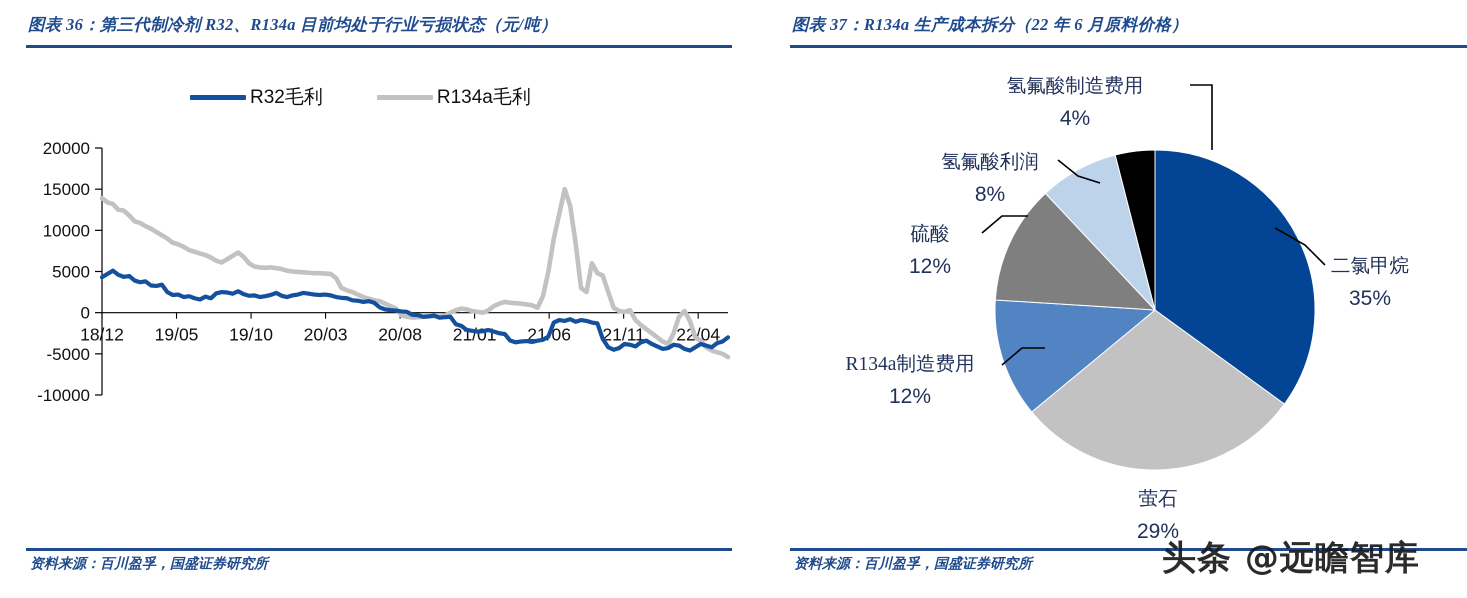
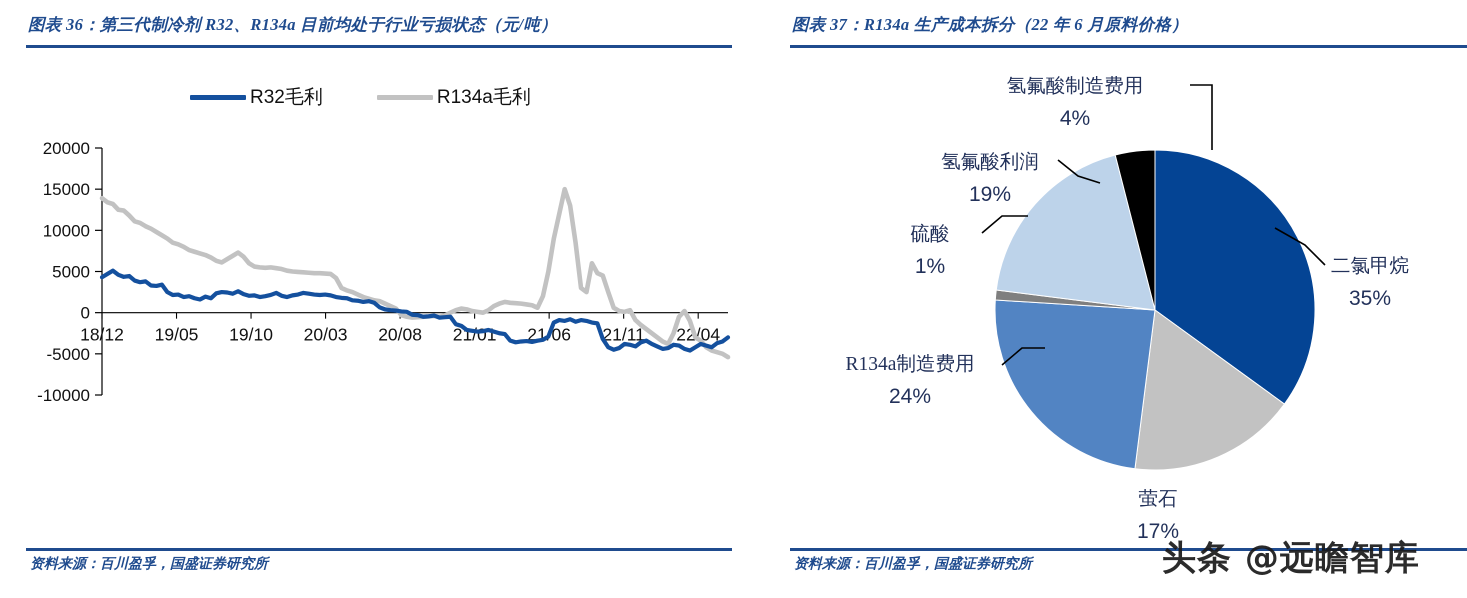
图表 37：R134a 生产成本拆分（22 年 6 月原料价格）/萤石: 29% -> 17%
图表 37：R134a 生产成本拆分（22 年 6 月原料价格）/R134a制造费用: 12% -> 24%
图表 37：R134a 生产成本拆分（22 年 6 月原料价格）/硫酸: 12% -> 1%
图表 37：R134a 生产成本拆分（22 年 6 月原料价格）/氢氟酸利润: 8% -> 19%
